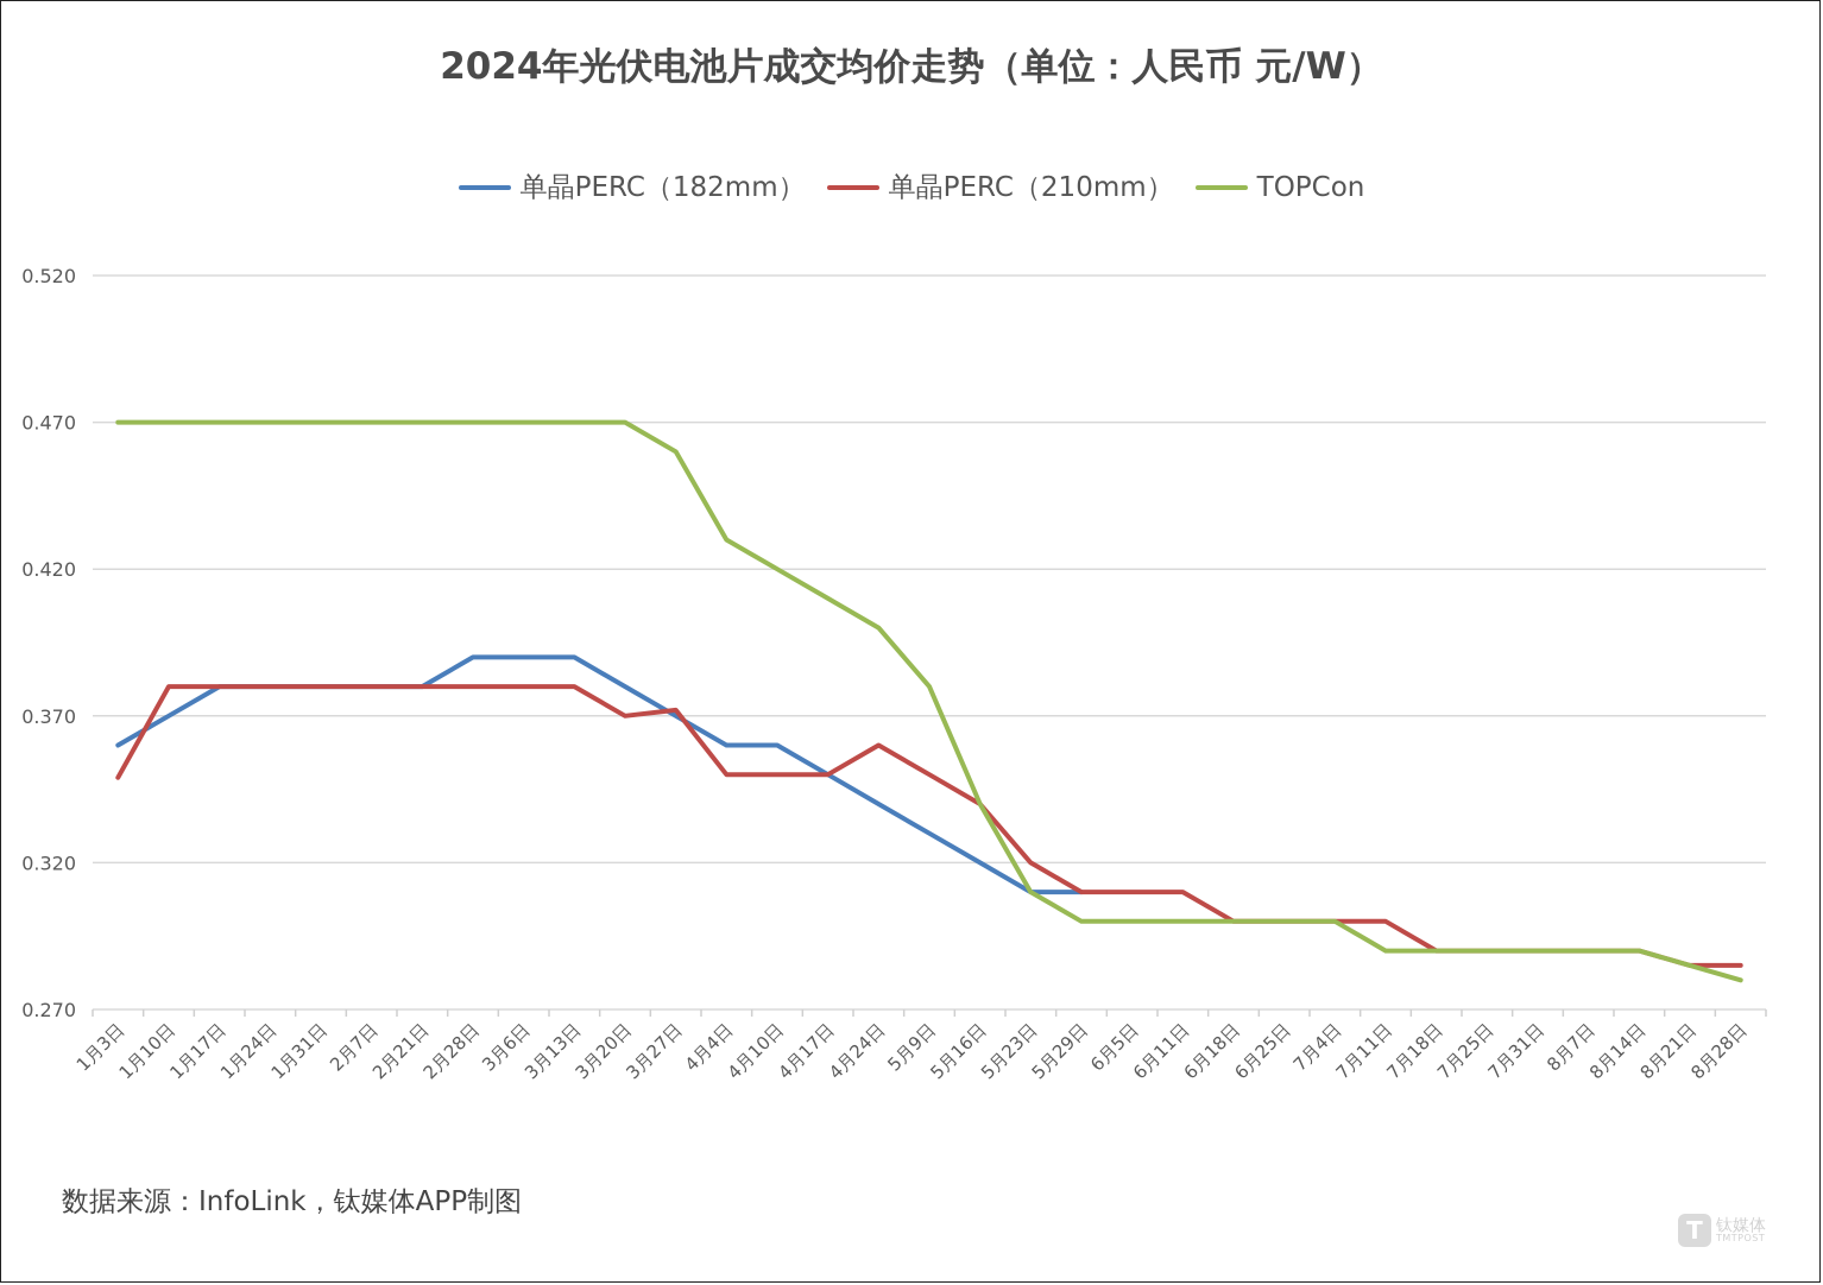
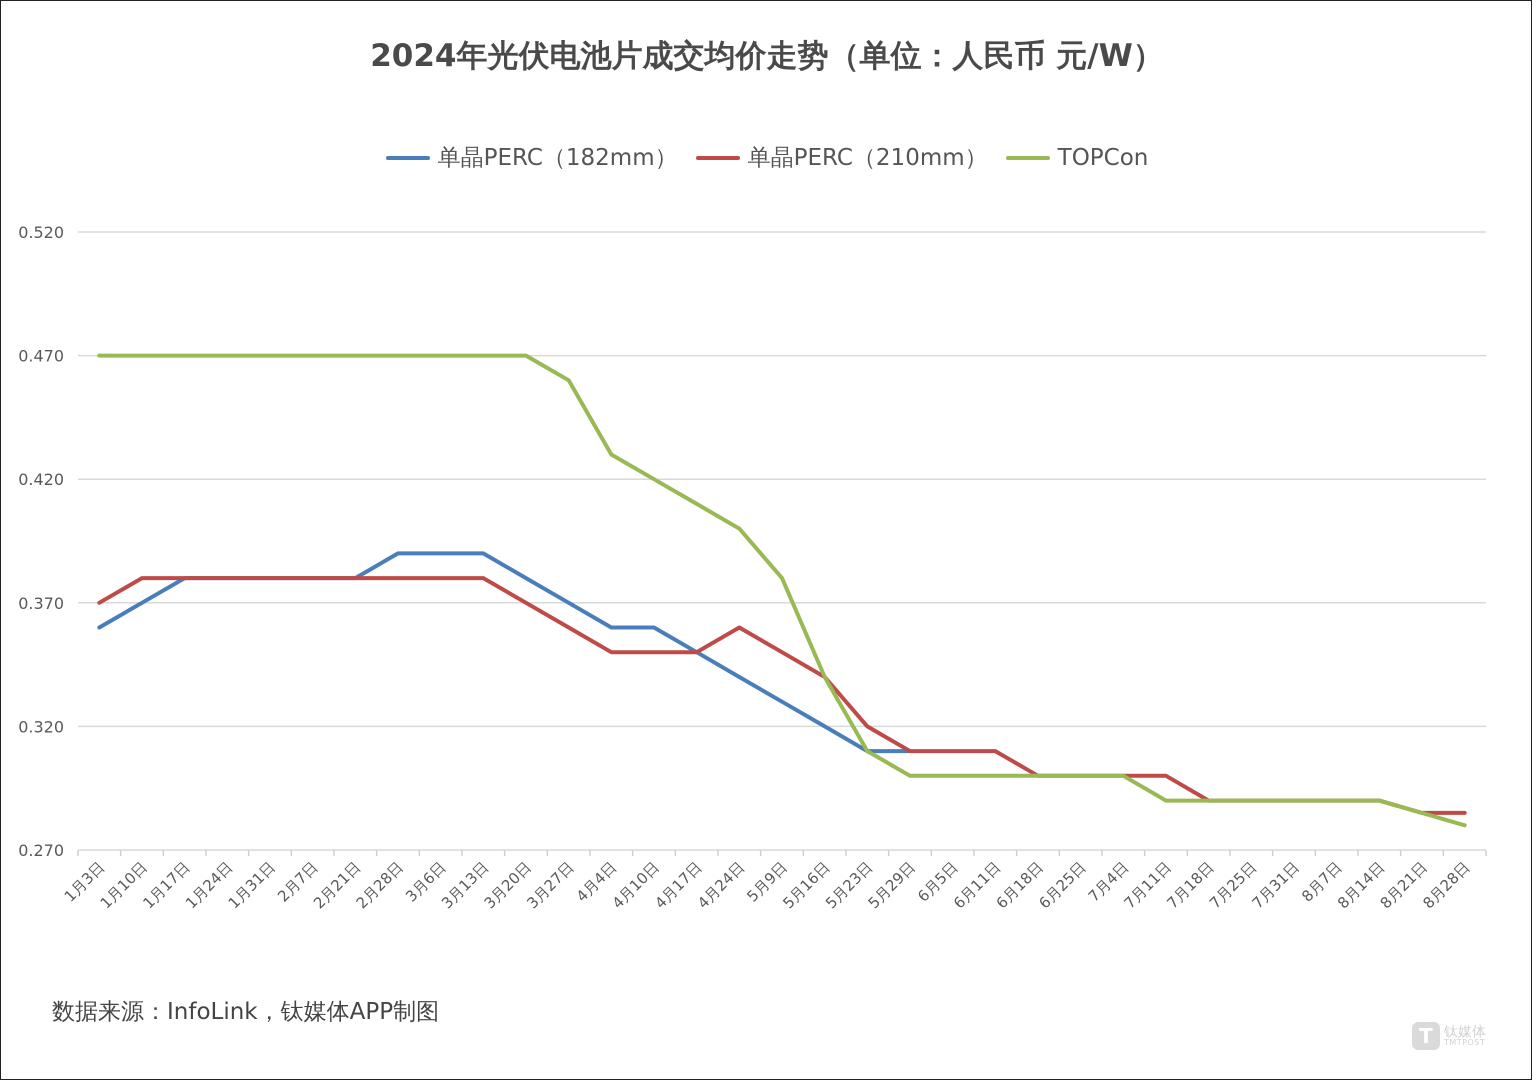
单晶PERC（210mm）/1月3日: 0.349 -> 0.370
单晶PERC（210mm）/3月27日: 0.372 -> 0.360
